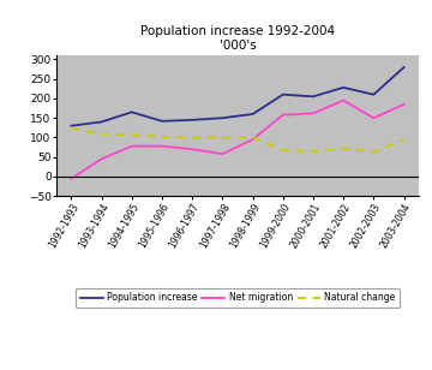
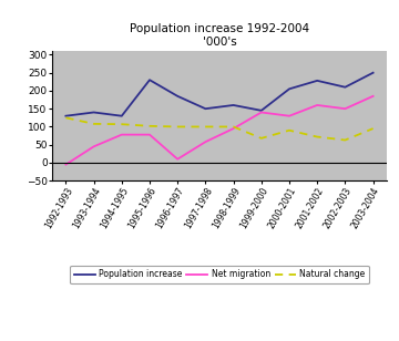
Population increase/1994-1995: 165 -> 130
Population increase/1995-1996: 142 -> 230
Population increase/1996-1997: 145 -> 185
Net migration/1996-1997: 70 -> 10
Population increase/1999-2000: 210 -> 145
Net migration/1999-2000: 158 -> 140
Net migration/2000-2001: 162 -> 130
Natural change/2000-2001: 65 -> 90
Net migration/2001-2002: 195 -> 160
Population increase/2003-2004: 280 -> 250
